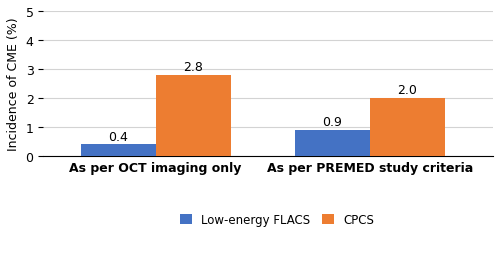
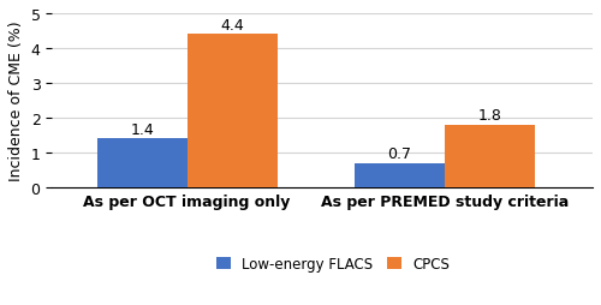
Low-energy FLACS/As per OCT imaging only: 0.4 -> 1.4
CPCS/As per OCT imaging only: 2.8 -> 4.4
Low-energy FLACS/As per PREMED study criteria: 0.9 -> 0.7
CPCS/As per PREMED study criteria: 2.0 -> 1.8
